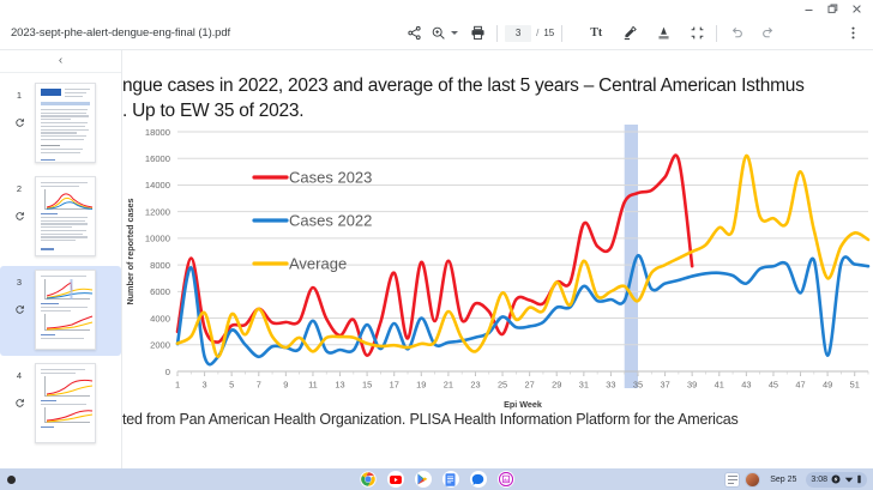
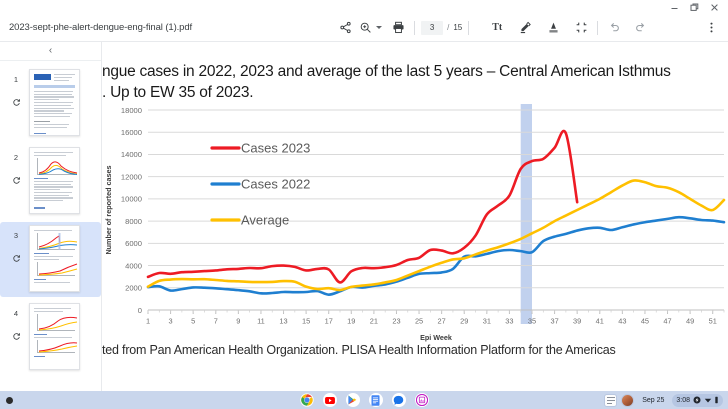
Cases 2023/2: 8500 -> 3300
Cases 2022/2: 7800 -> 2100
Cases 2022/3: 1100 -> 1800
Average/3: 4400 -> 2700
Cases 2023/4: 2200 -> 3400
Cases 2022/4: 1100 -> 1900
Average/4: 1100 -> 2800
Cases 2022/5: 3100 -> 2000
Average/5: 4300 -> 2800
Cases 2023/7: 4700 -> 3600
Cases 2022/7: 1100 -> 2000
Average/7: 4700 -> 2700
Average/9: 1800 -> 2600
Cases 2023/11: 6300 -> 3800
Cases 2022/11: 3800 -> 1500
Average/11: 1500 -> 2500
Cases 2023/13: 2700 -> 4000
Cases 2023/15: 1200 -> 3600
Cases 2022/15: 3500 -> 1600
Cases 2023/17: 7400 -> 3600
Cases 2022/17: 3600 -> 1400
Cases 2023/19: 8200 -> 3500
Cases 2022/19: 4000 -> 2100
Cases 2023/21: 8300 -> 3800
Average/21: 4500 -> 2300
Cases 2023/23: 5100 -> 4000
Average/23: 1500 -> 2700
Cases 2023/25: 2800 -> 4700
Cases 2022/25: 4100 -> 3200
Average/25: 5900 -> 3500
Average/27: 4800 -> 4200
Cases 2023/29: 6700 -> 5600
Average/29: 6700 -> 4600
Cases 2023/31: 11100 -> 8600
Cases 2022/31: 6400 -> 5000
Average/31: 8300 -> 5400
Cases 2023/33: 9300 -> 10300
Cases 2022/35: 8700 -> 5200
Average/35: 5300 -> 6900
Cases 2023/39: 7900 -> 9700
Average/41: 10800 -> 10000
Cases 2022/43: 6600 -> 7400
Average/43: 16200 -> 11200
Cases 2022/47: 5900 -> 8200
Average/47: 15000 -> 11000
Cases 2022/49: 1200 -> 8200
Average/49: 7000 -> 10000
Average/51: 10400 -> 9000
